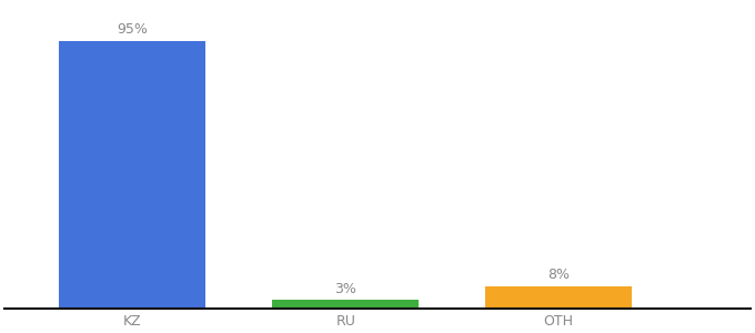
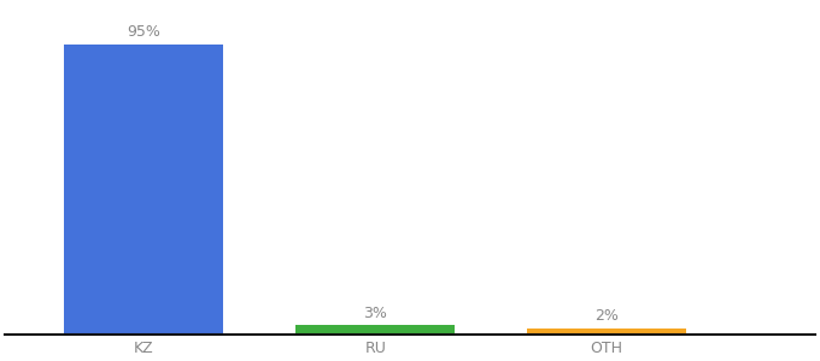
OTH: 8% -> 2%
